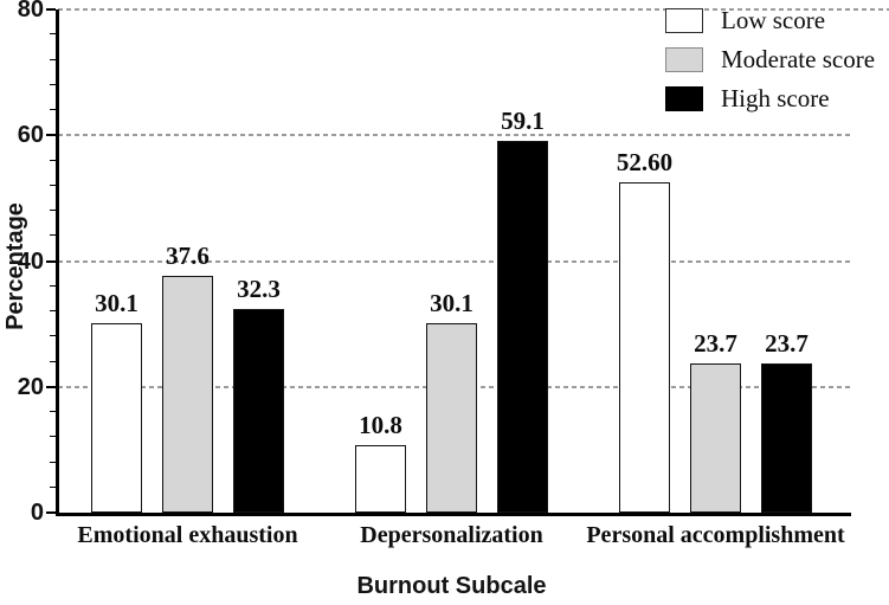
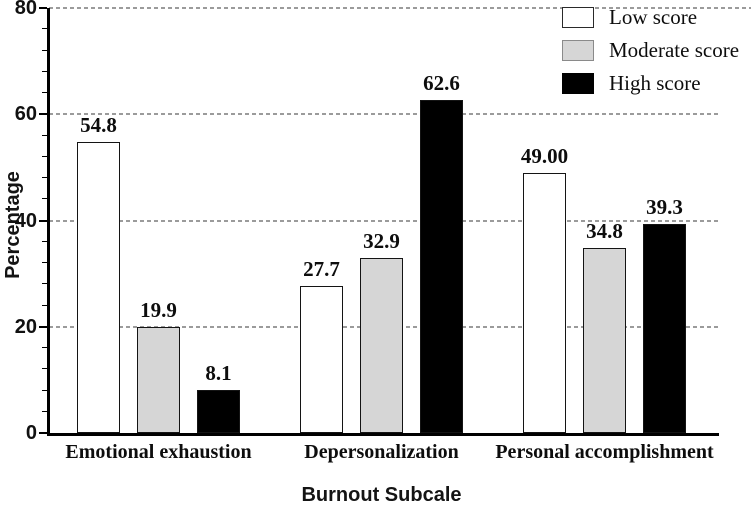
Low score/Emotional exhaustion: 30.1 -> 54.8
Moderate score/Emotional exhaustion: 37.6 -> 19.9
High score/Emotional exhaustion: 32.3 -> 8.1
Low score/Depersonalization: 10.8 -> 27.7
Moderate score/Depersonalization: 30.1 -> 32.9
High score/Depersonalization: 59.1 -> 62.6
Low score/Personal accomplishment: 52.60 -> 49.00
Moderate score/Personal accomplishment: 23.7 -> 34.8
High score/Personal accomplishment: 23.7 -> 39.3
